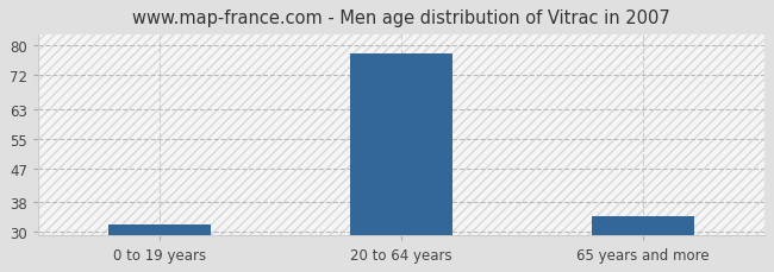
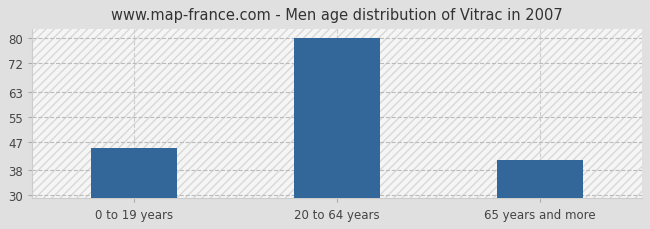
0 to 19 years: 32 -> 45
20 to 64 years: 78 -> 80
65 years and more: 34 -> 41
